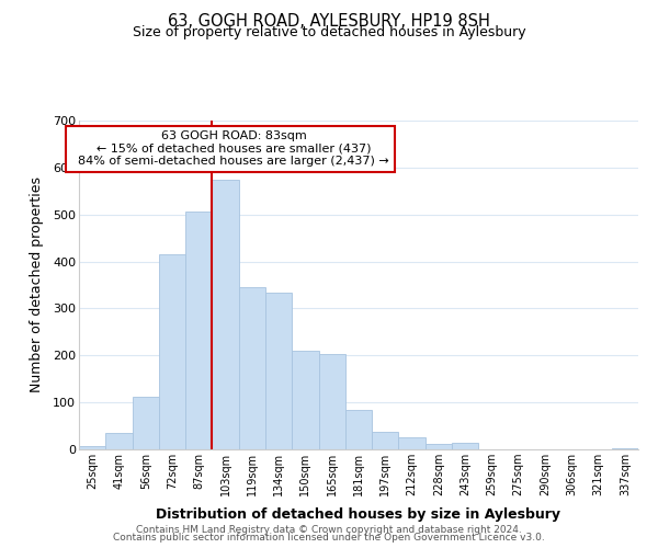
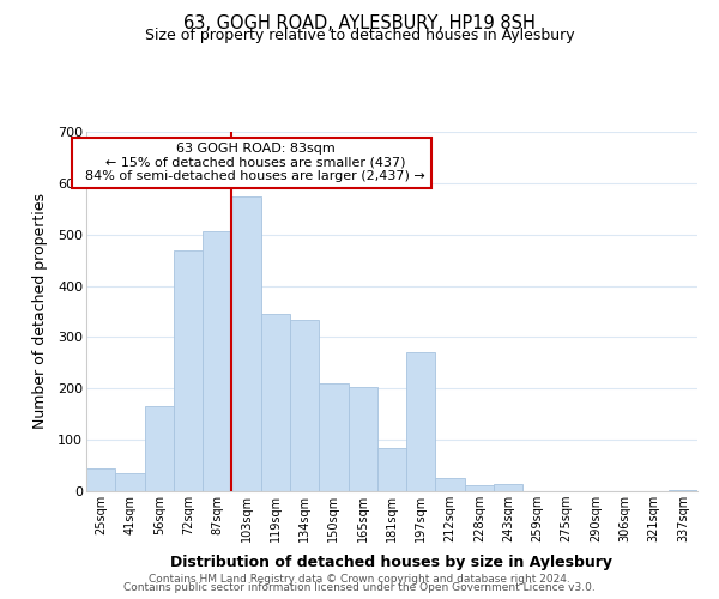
25sqm: 8 -> 45
56sqm: 113 -> 165
72sqm: 415 -> 470
197sqm: 37 -> 270
